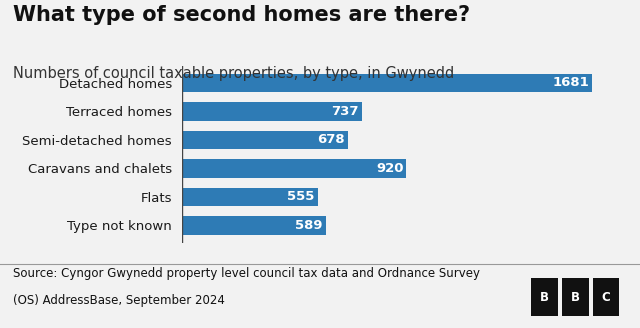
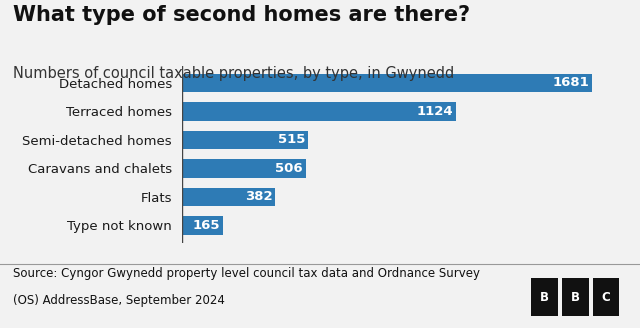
Terraced homes: 737 -> 1124
Semi-detached homes: 678 -> 515
Caravans and chalets: 920 -> 506
Flats: 555 -> 382
Type not known: 589 -> 165
